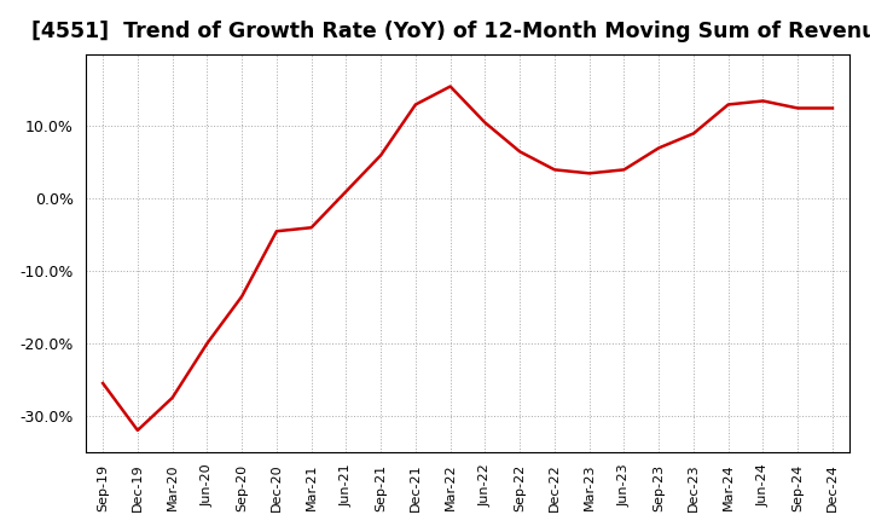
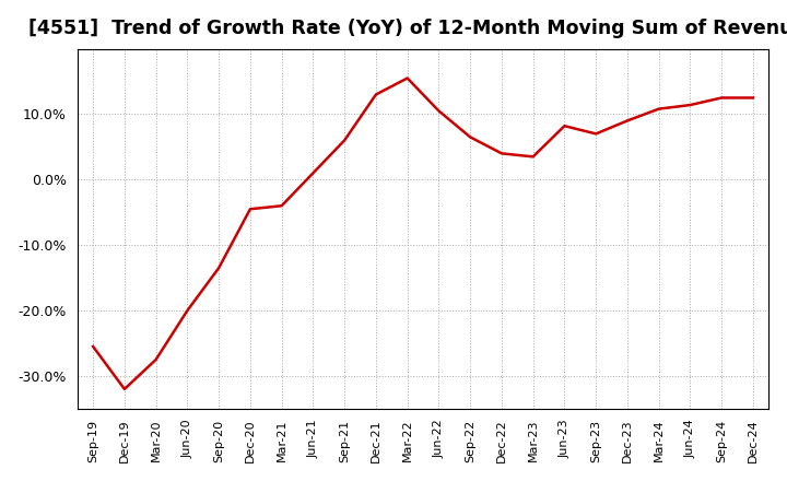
Jun-23: 4.0% -> 8.2%
Mar-24: 13.0% -> 10.8%
Jun-24: 13.5% -> 11.4%
